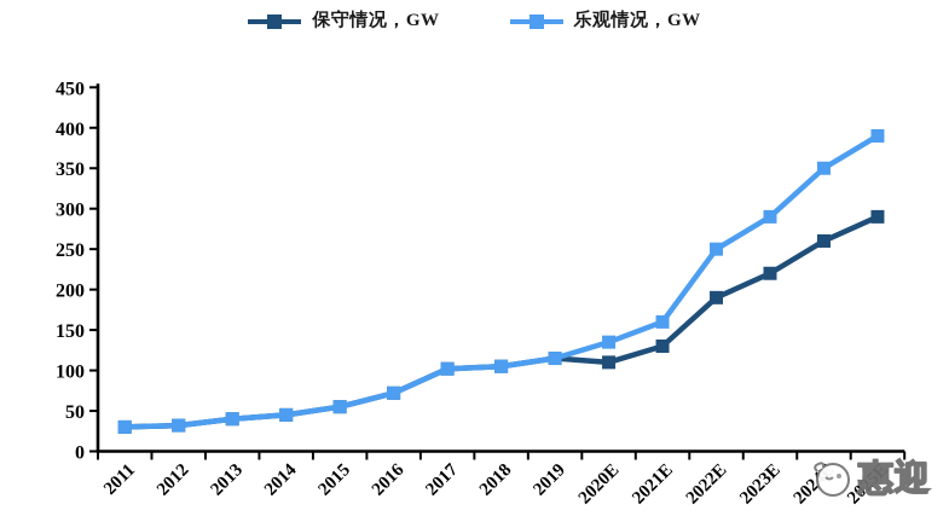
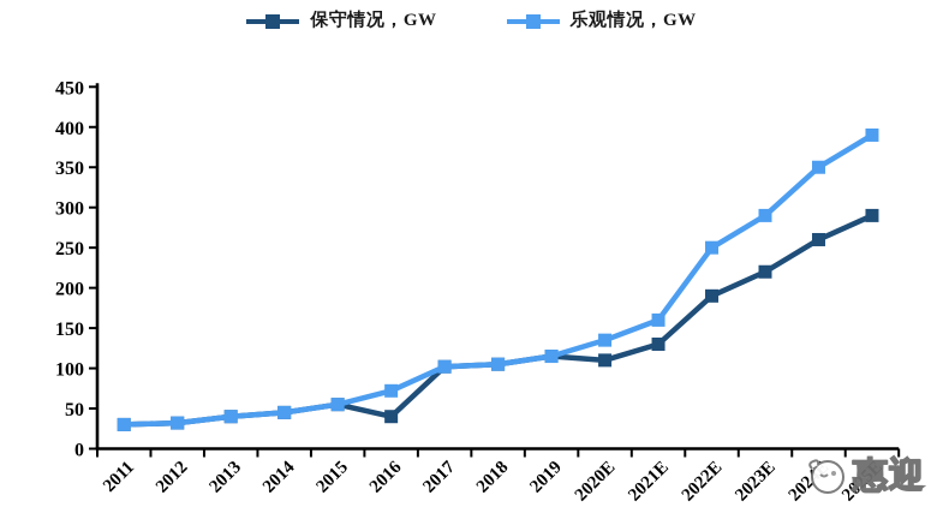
保守情况，GW/2016: 70 -> 40
